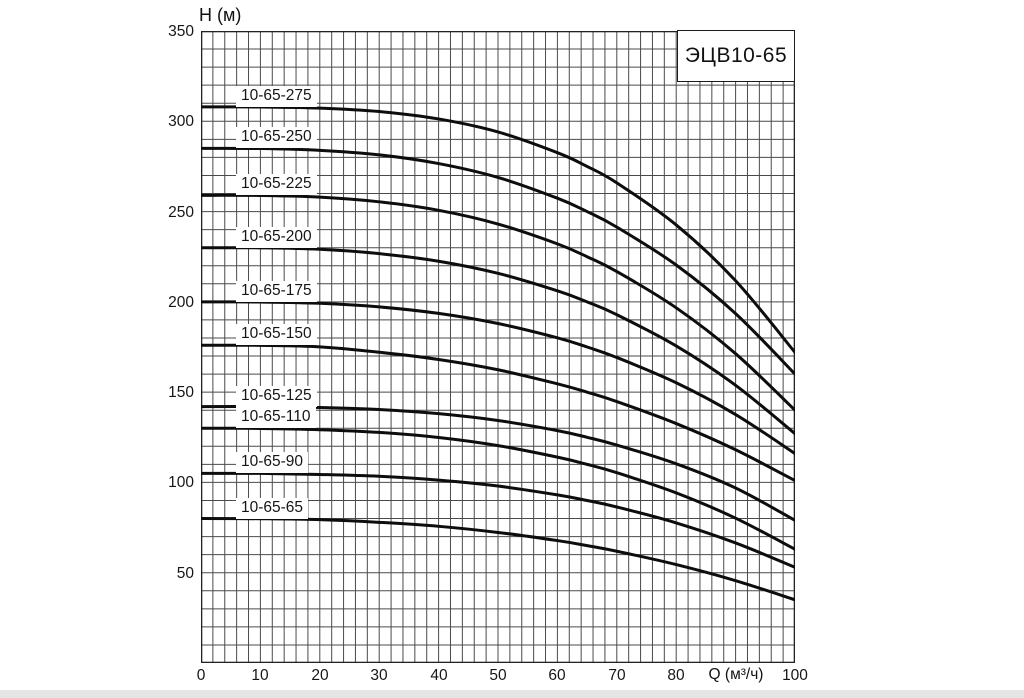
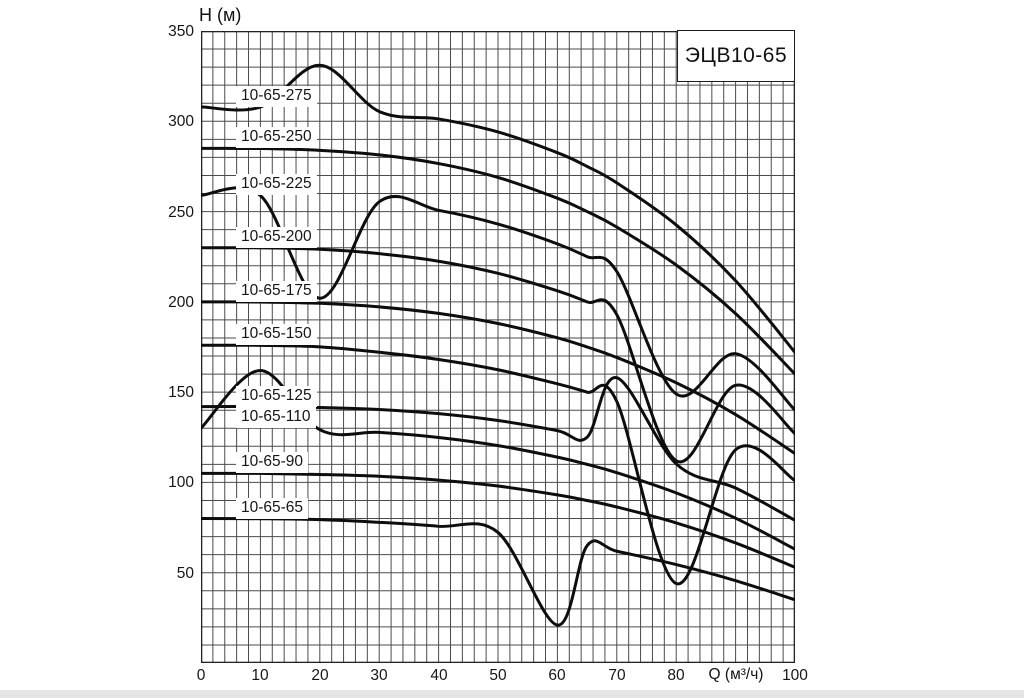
10-65-110/10: 130 -> 162
10-65-275/20: 307 -> 331
10-65-225/20: 258 -> 202
10-65-65/60: 68 -> 21
10-65-125/70: 121 -> 158
10-65-225/80: 197 -> 149
10-65-200/80: 176 -> 112
10-65-150/80: 133 -> 44
